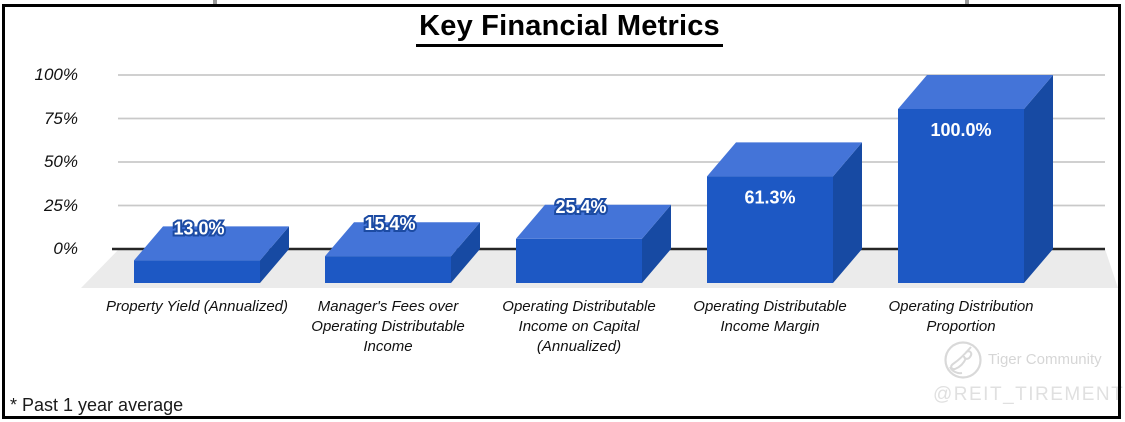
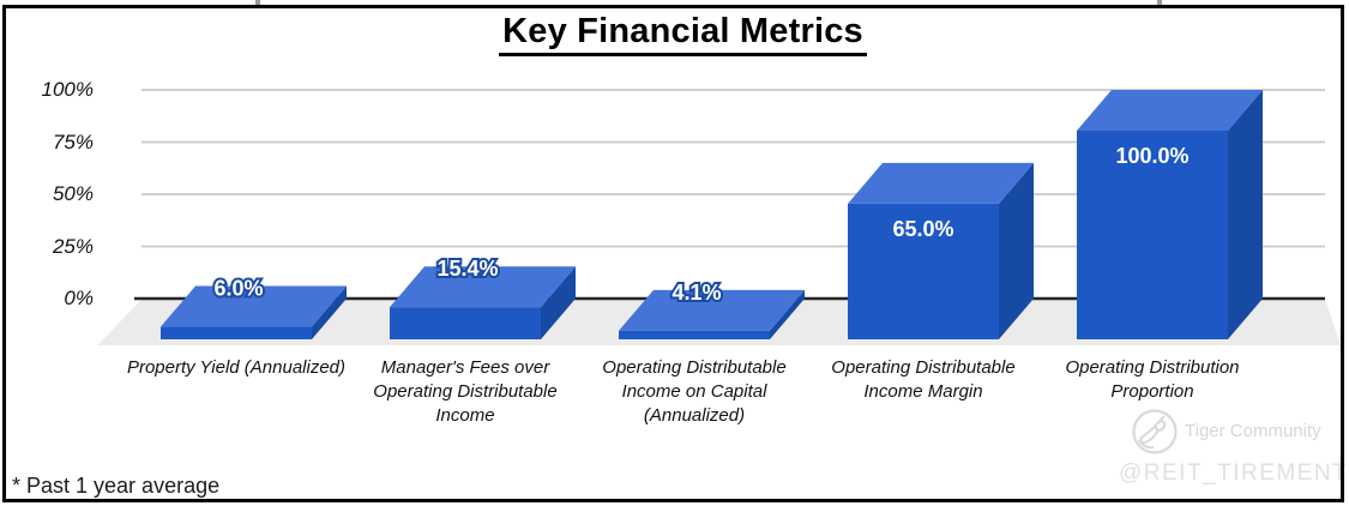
Property Yield (Annualized): 13.0% -> 6.0%
Operating Distributable Income on Capital (Annualized): 25.4% -> 4.1%
Operating Distributable Income Margin: 61.3% -> 65.0%
